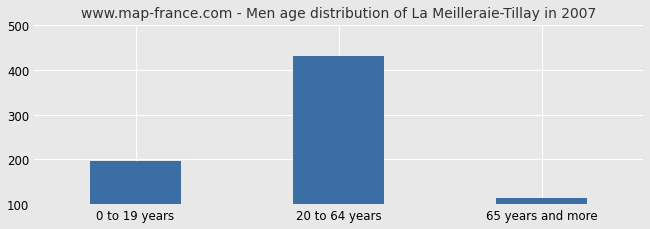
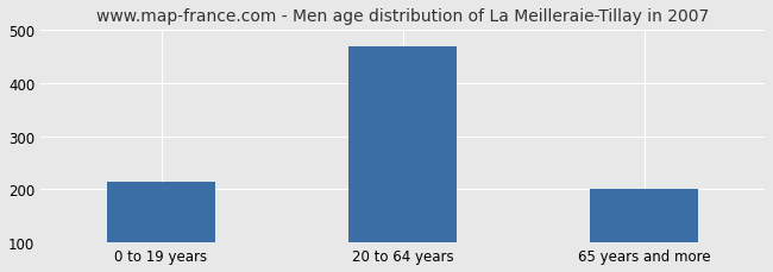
0 to 19 years: 197 -> 215
20 to 64 years: 432 -> 470
65 years and more: 113 -> 200
